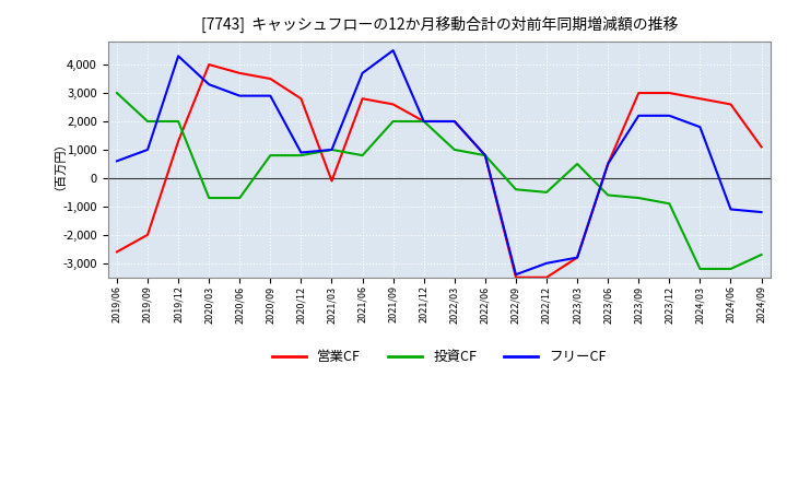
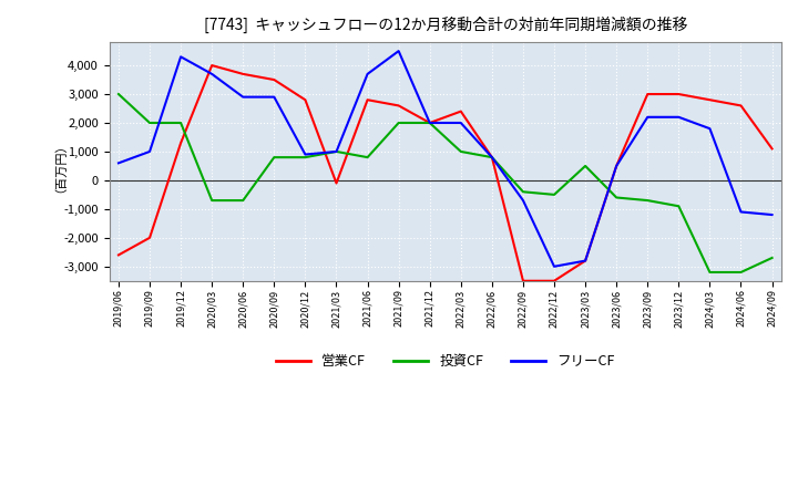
フリーCF/2020/03: 3,300 -> 3,700
営業CF/2022/03: 2,000 -> 2,400
フリーCF/2022/09: -3,400 -> -700
